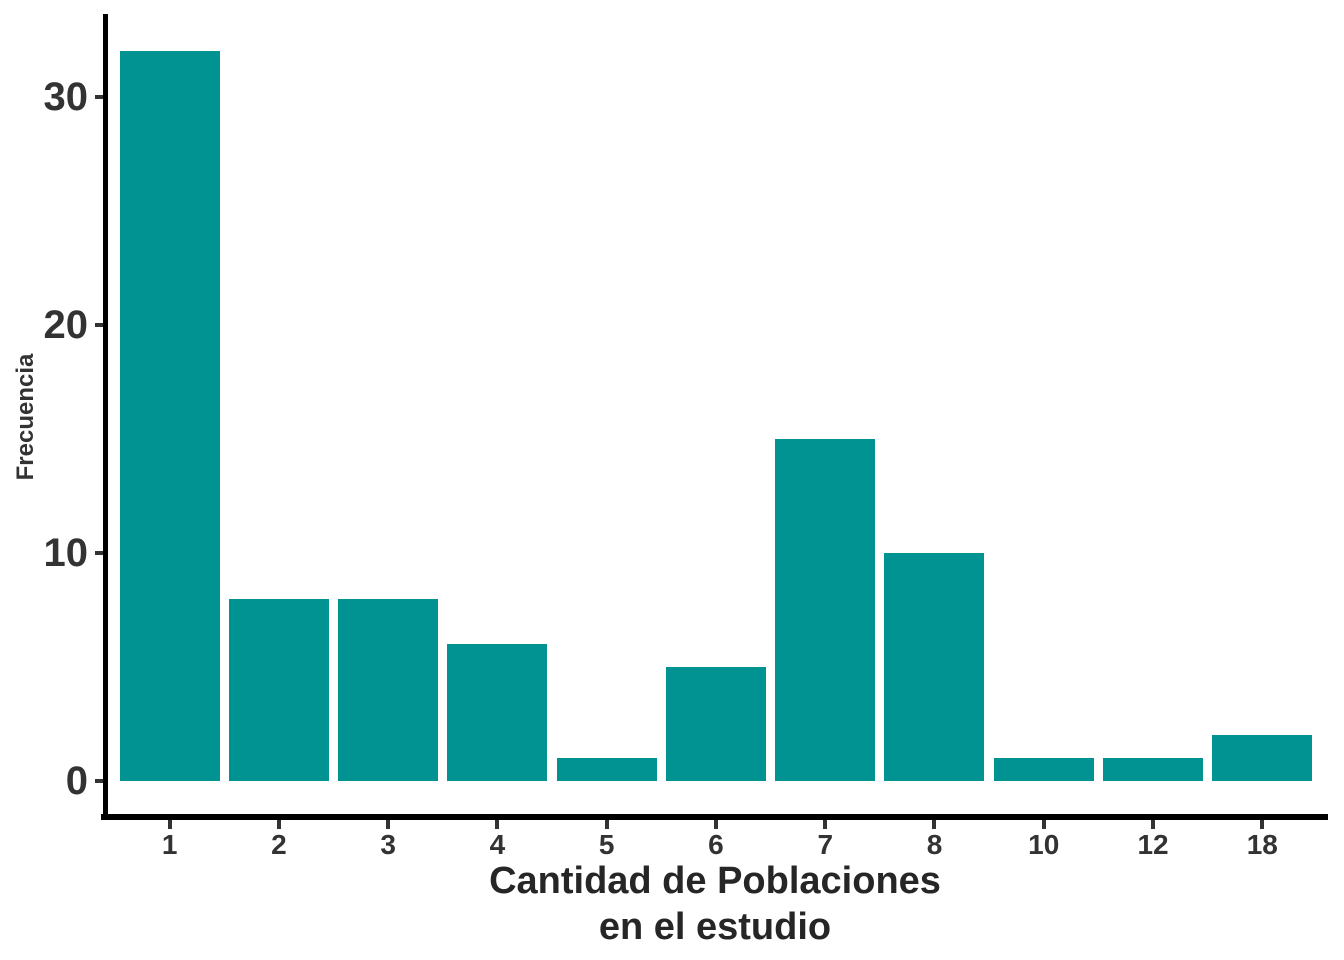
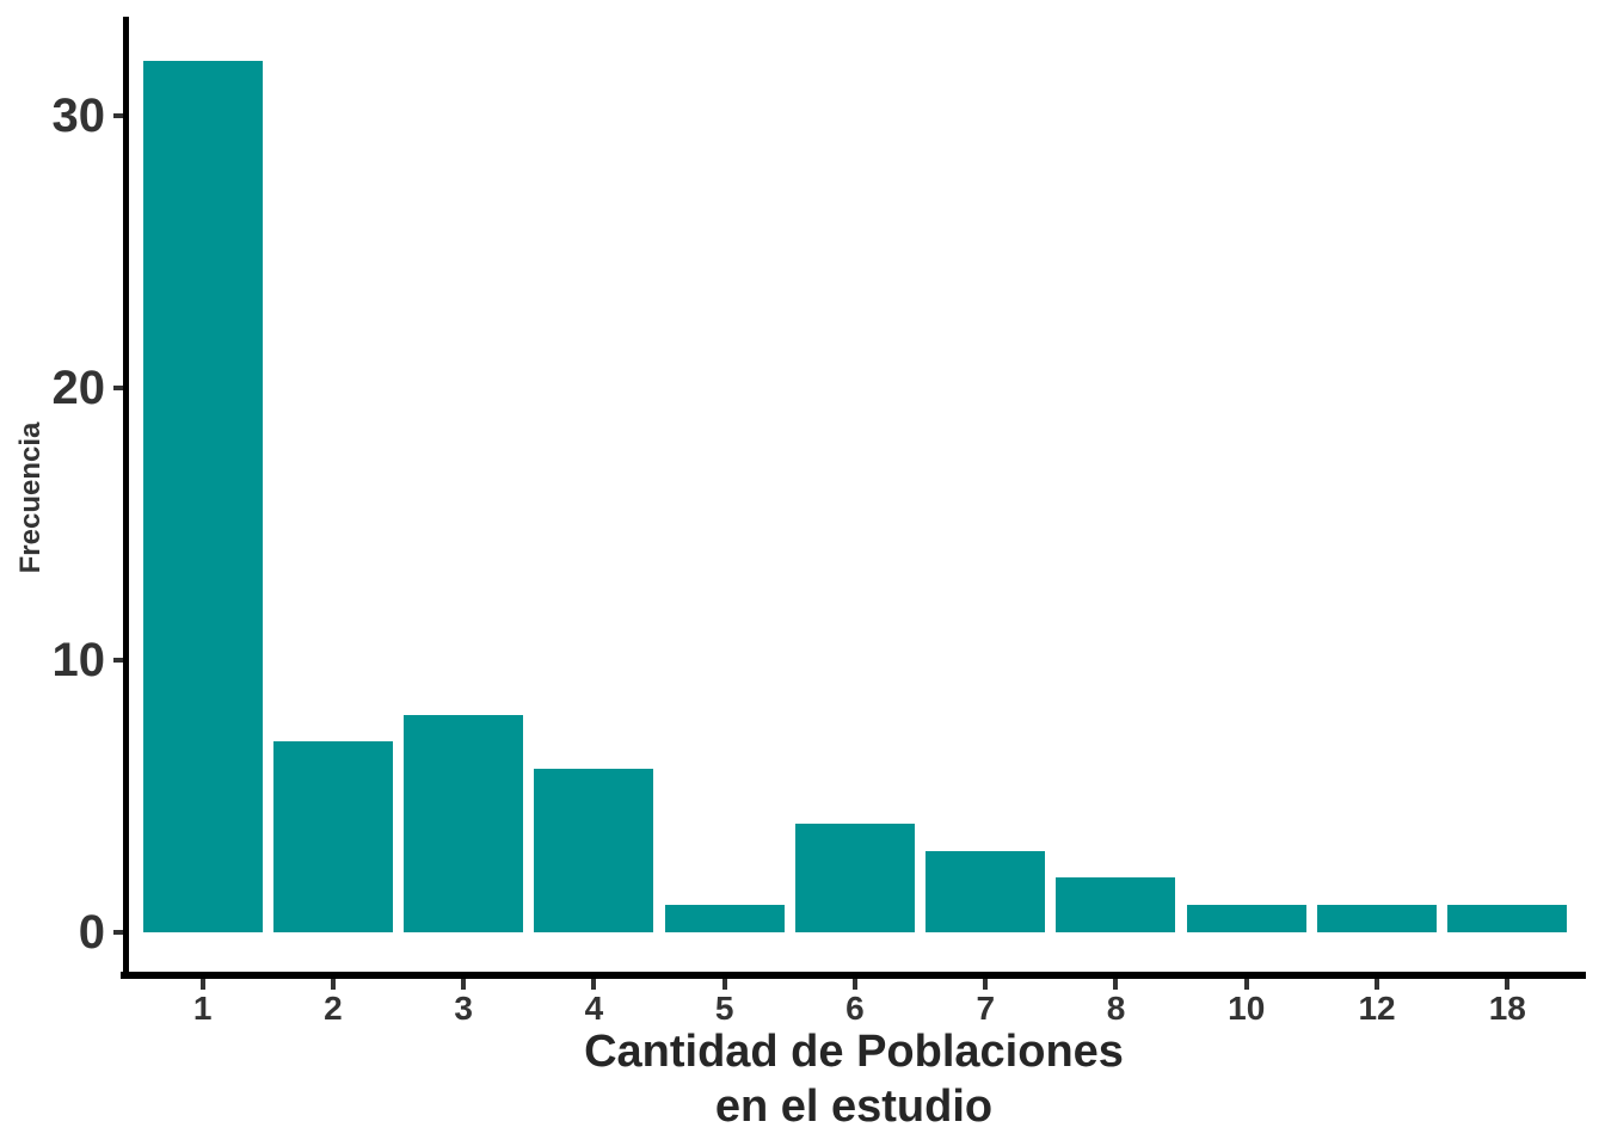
2: 8 -> 7
6: 5 -> 4
7: 15 -> 3
8: 10 -> 2
18: 2 -> 1
